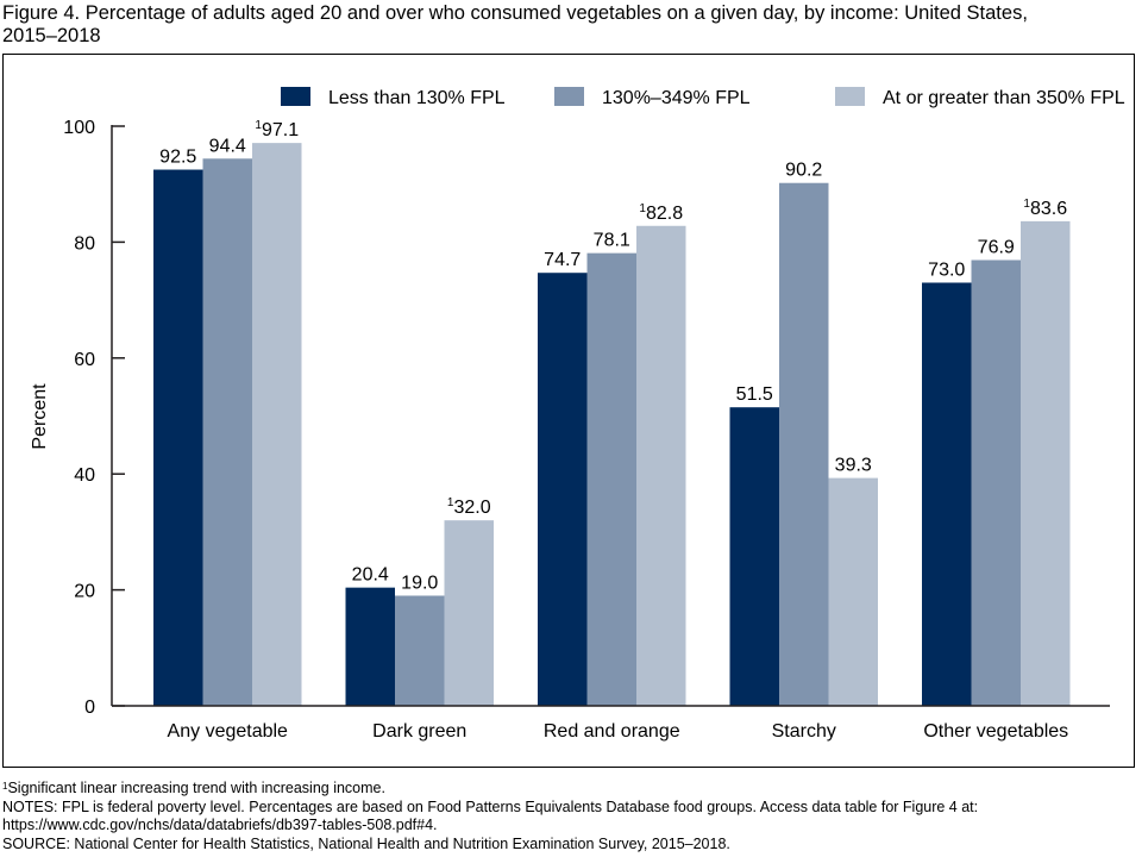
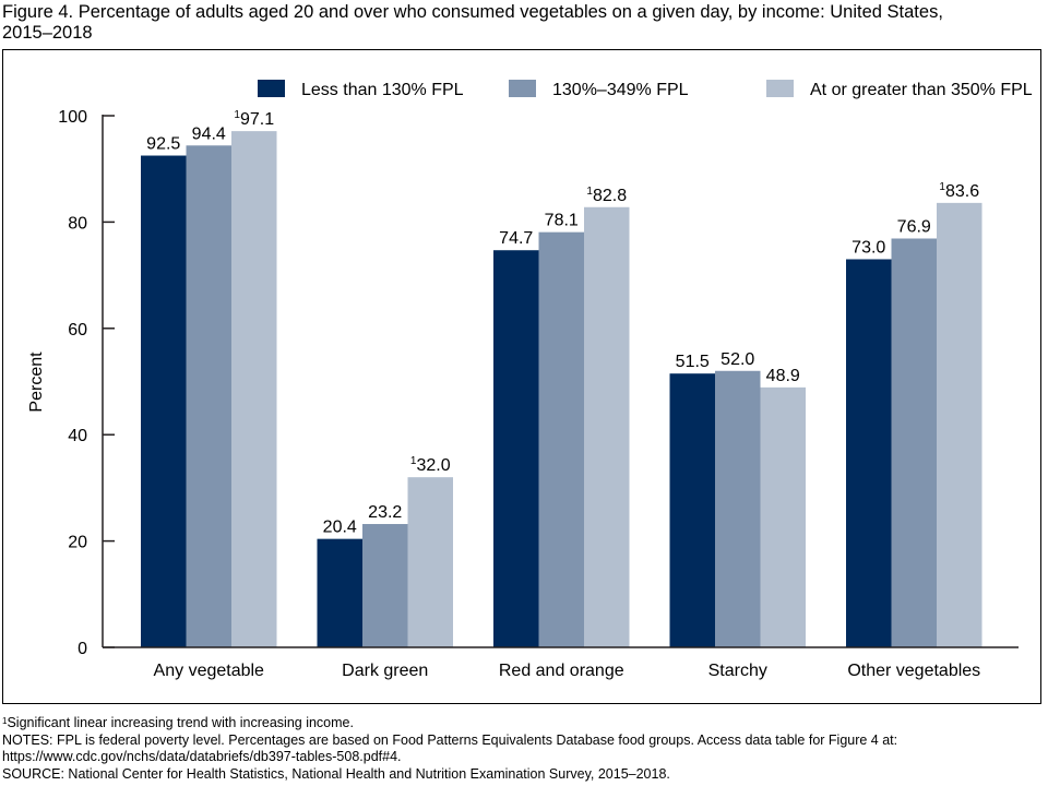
130%–349% FPL/Dark green: 19.0 -> 23.2
130%–349% FPL/Starchy: 90.2 -> 52.0
At or greater than 350% FPL/Starchy: 39.3 -> 48.9
